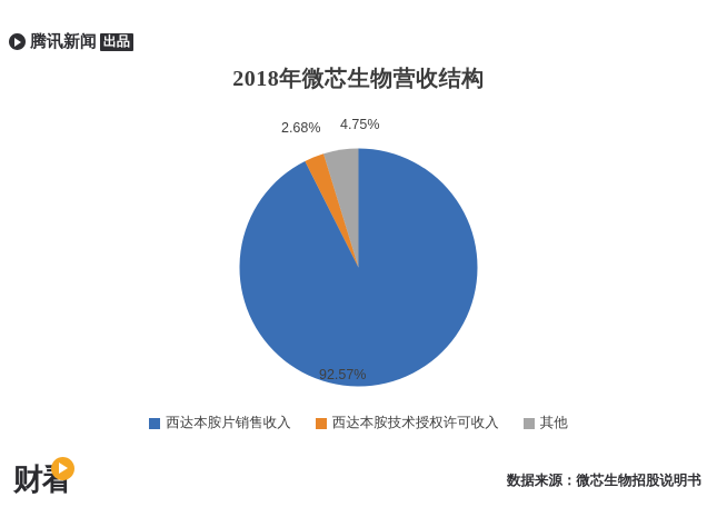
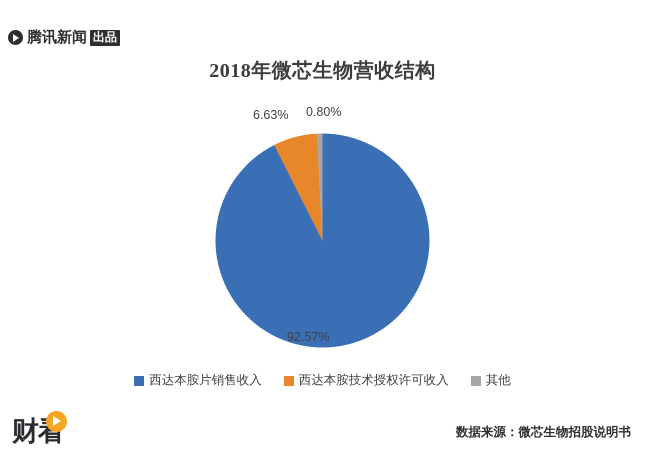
西达本胺技术授权许可收入: 2.68% -> 6.63%
其他: 4.75% -> 0.80%
